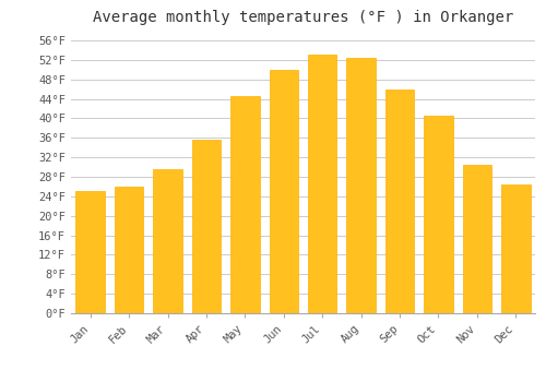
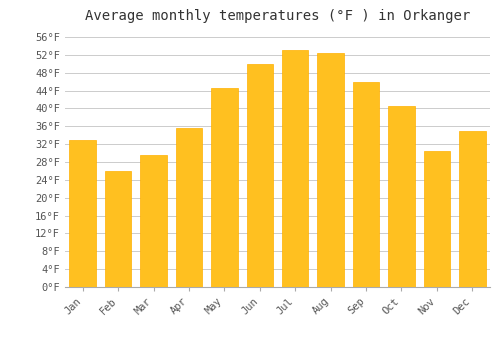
Jan: 25.0°F -> 33.0°F
Dec: 26.5°F -> 35.0°F
